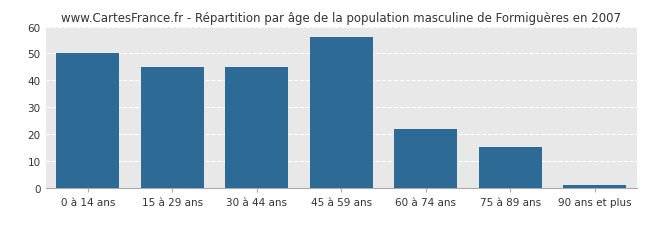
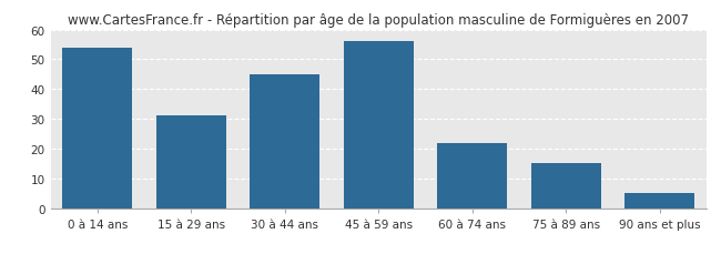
0 à 14 ans: 50 -> 54
15 à 29 ans: 45 -> 31
90 ans et plus: 1 -> 5
